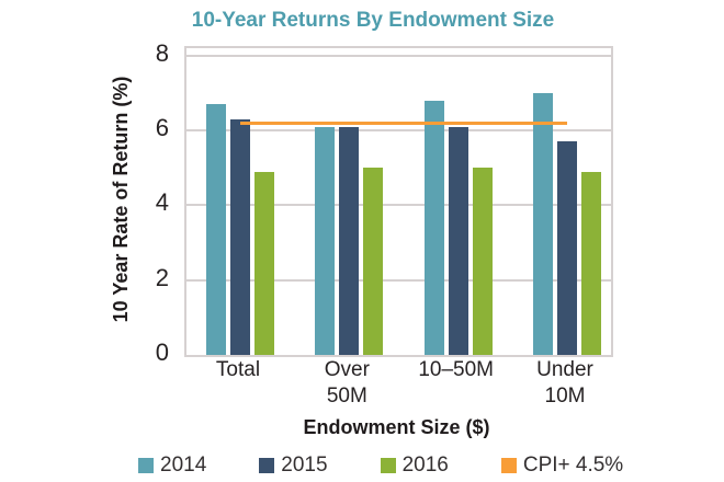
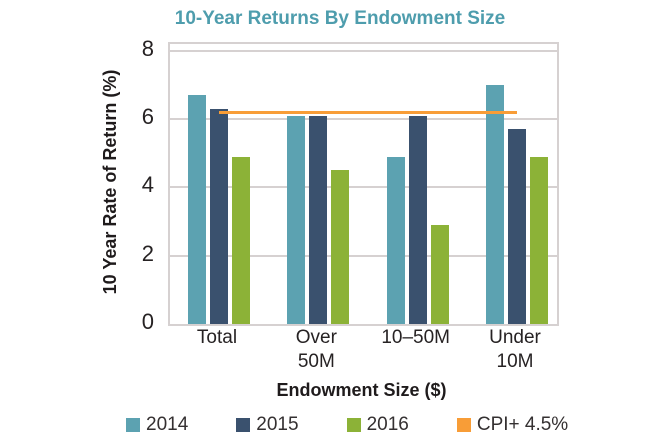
2016/Over 50M: 5.0 -> 4.5
2014/10–50M: 6.8 -> 4.9
2016/10–50M: 5.0 -> 2.9
